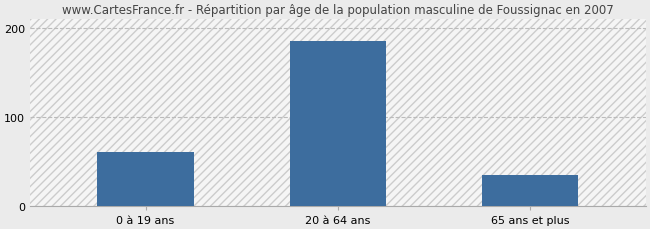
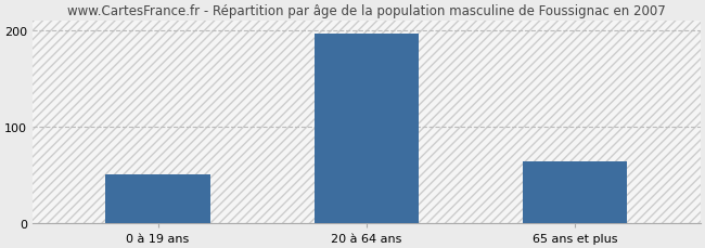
0 à 19 ans: 60 -> 50
20 à 64 ans: 185 -> 196
65 ans et plus: 35 -> 64
